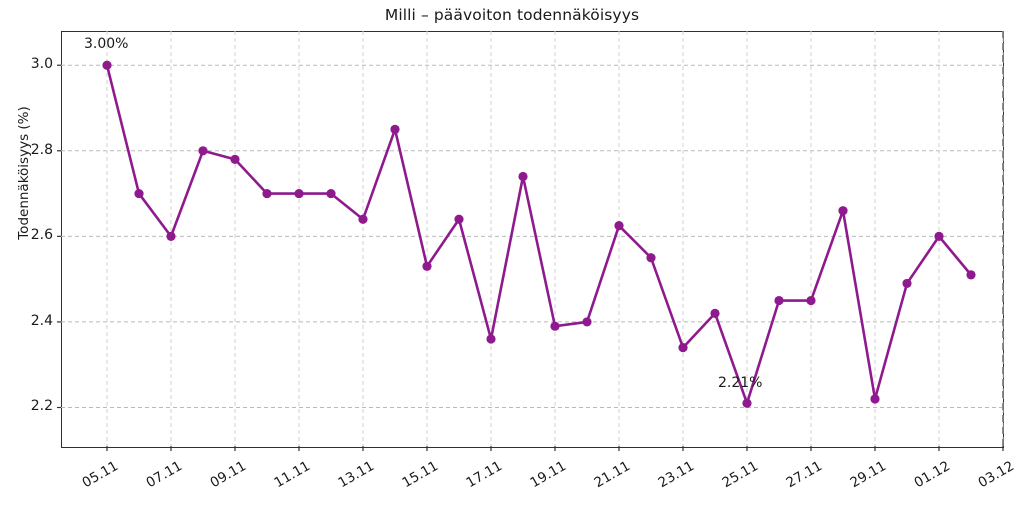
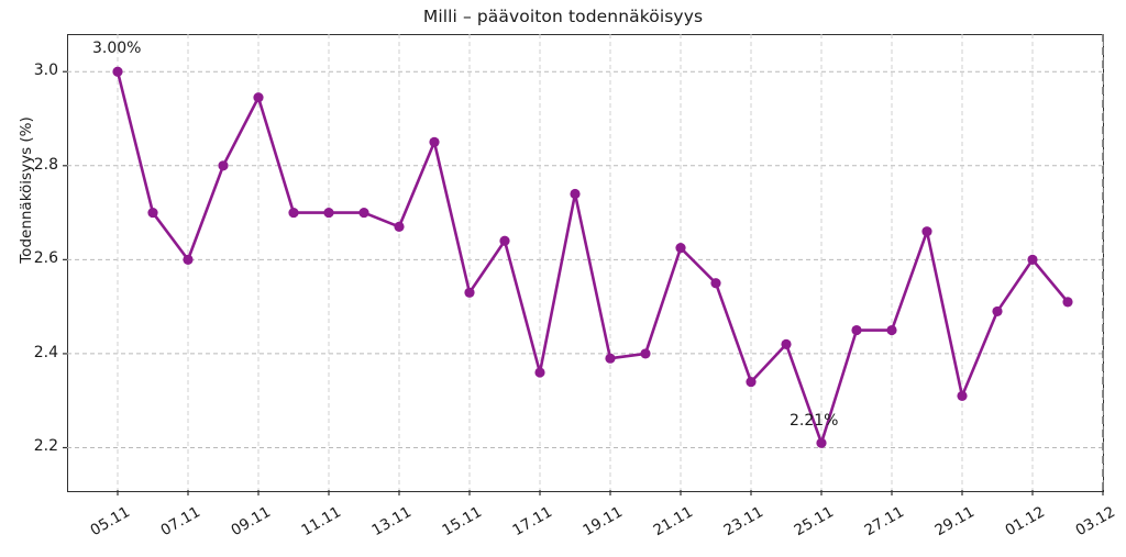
09.11: 2.78 -> 2.94
13.11: 2.64 -> 2.67
29.11: 2.22 -> 2.31
